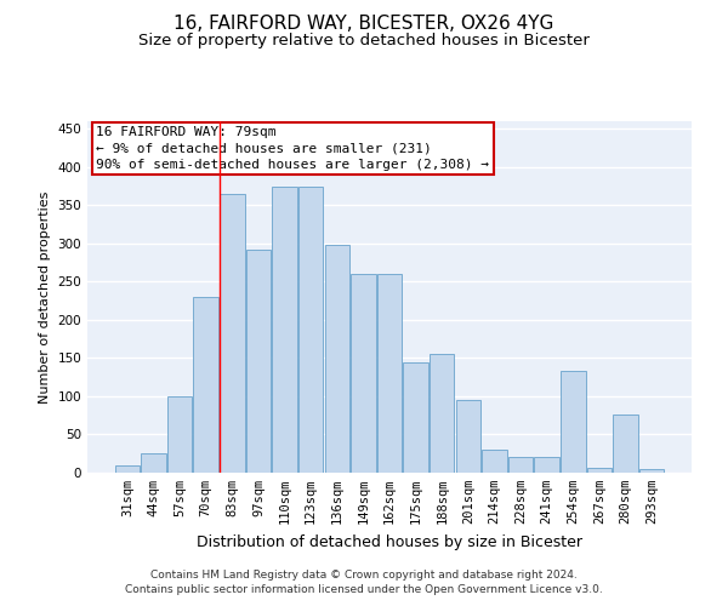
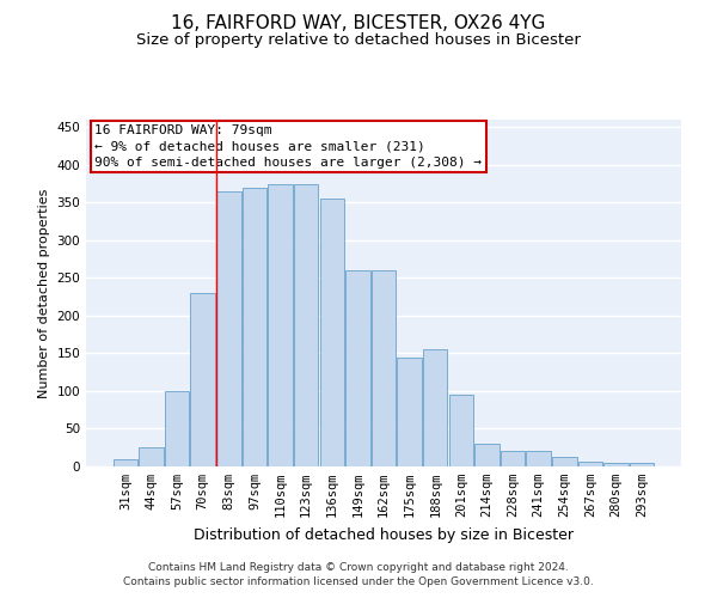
97sqm: 292 -> 370
136sqm: 298 -> 355
254sqm: 134 -> 13
280sqm: 76 -> 4
